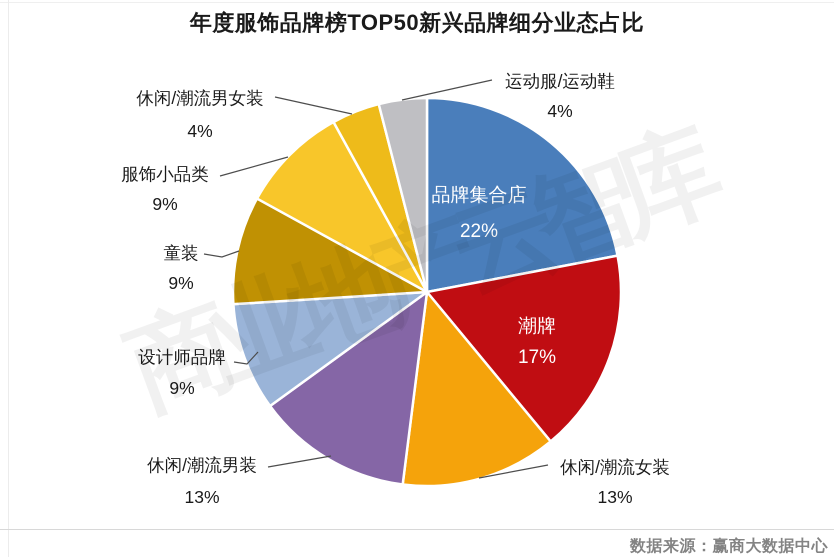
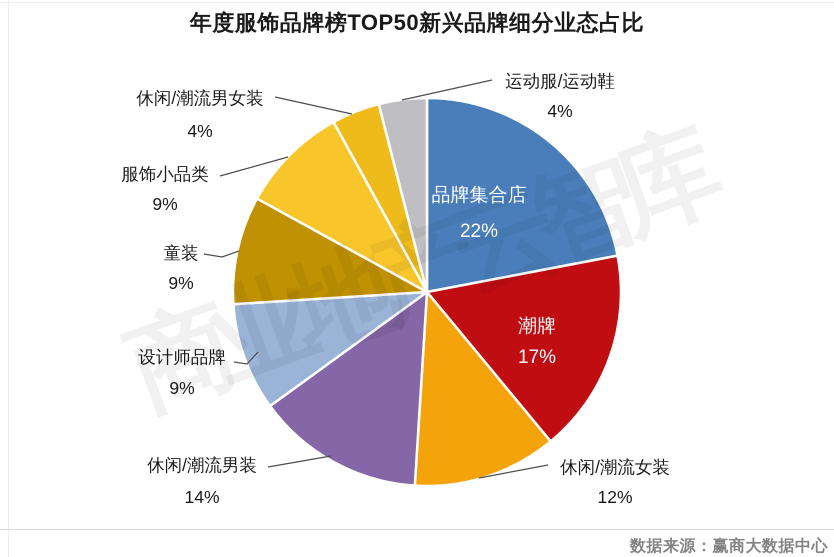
休闲/潮流女装: 13% -> 12%
休闲/潮流男装: 13% -> 14%
